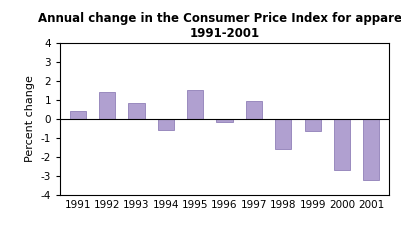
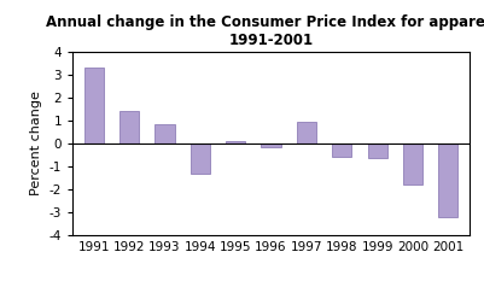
1991: 0.4 -> 3.3
1994: -0.6 -> -1.3
1995: 1.5 -> 0.1
1998: -1.6 -> -0.6
2000: -2.7 -> -1.8
